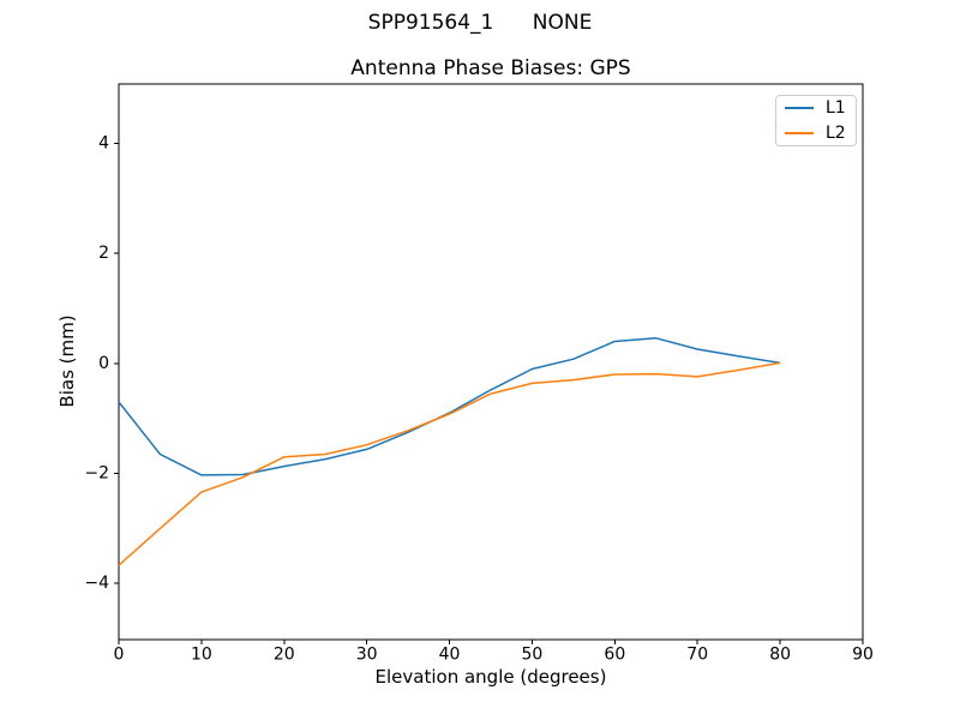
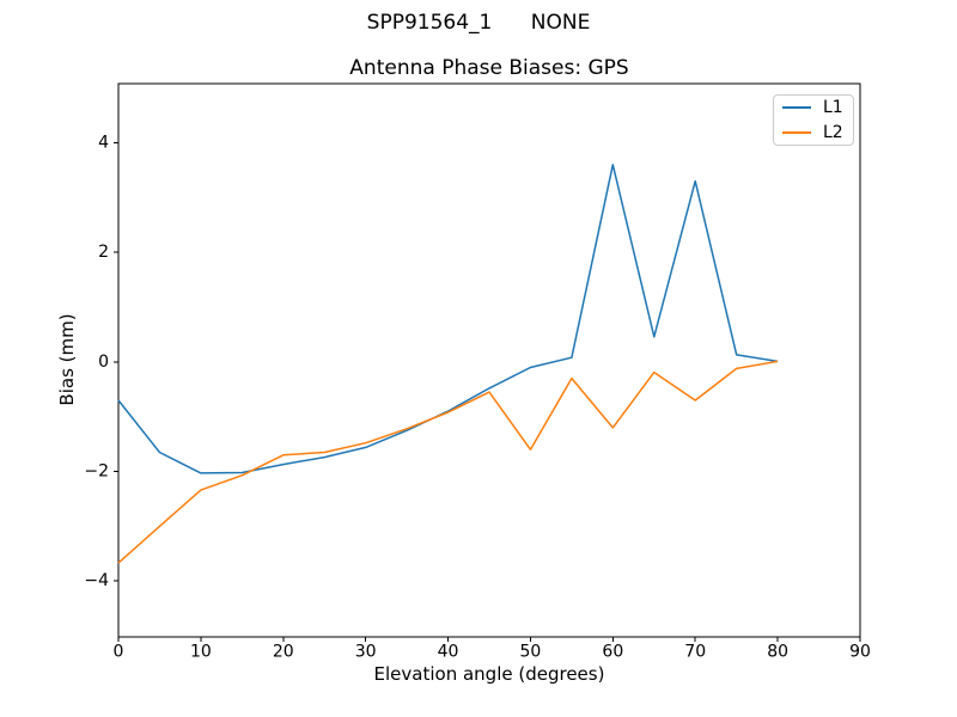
L2/50: -0.4 -> -1.6
L1/60: 0.4 -> 3.6
L2/60: -0.2 -> -1.2
L1/70: 0.3 -> 3.3
L2/70: -0.2 -> -0.7
